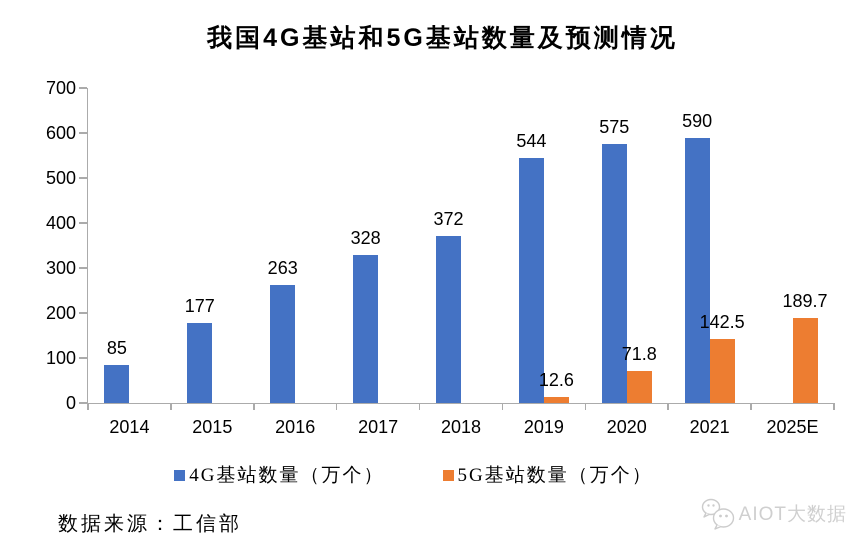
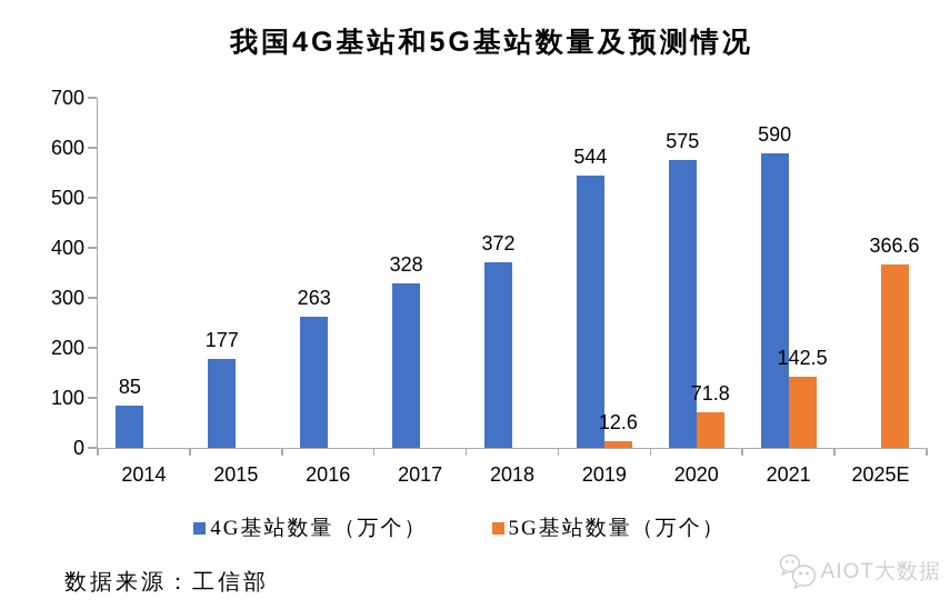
5G基站数量（万个）/2025E: 189.7 -> 366.6
